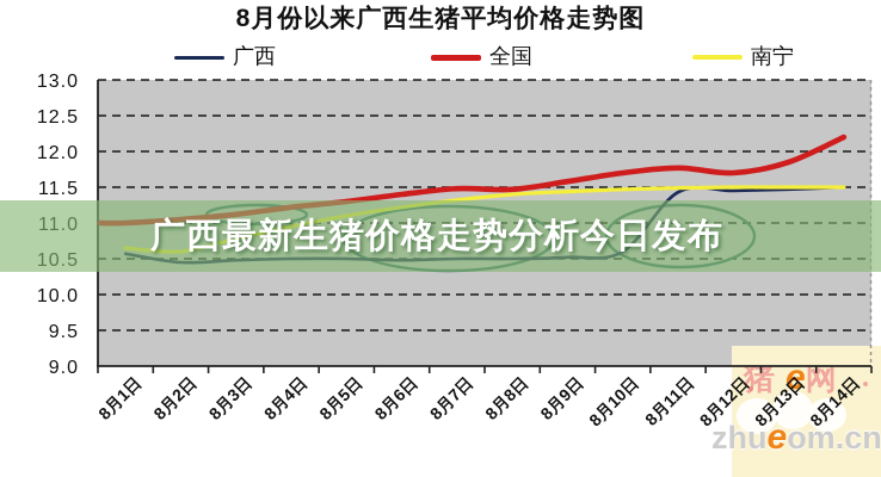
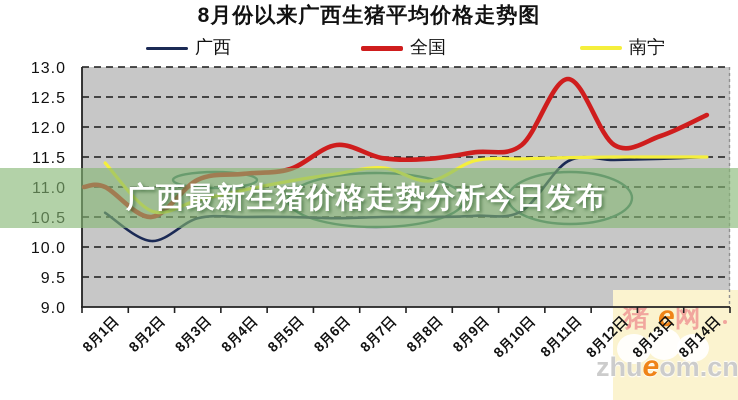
南宁/8月1日: 10.7 -> 11.4
广西/8月2日: 10.4 -> 10.1
全国/8月2日: 11.1 -> 10.5
全国/8月6日: 11.4 -> 11.7
南宁/8月8日: 11.4 -> 11.1
全国/8月11日: 11.8 -> 12.8
